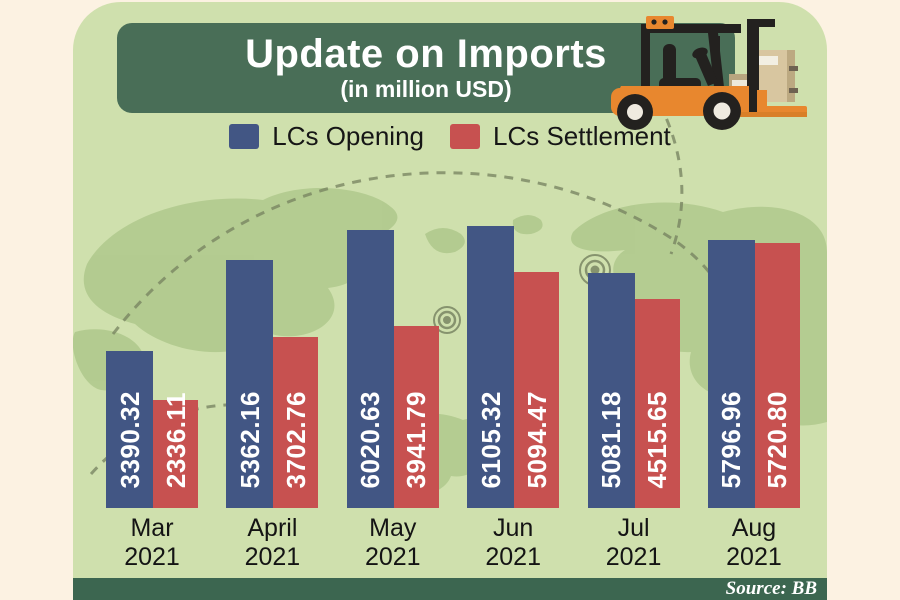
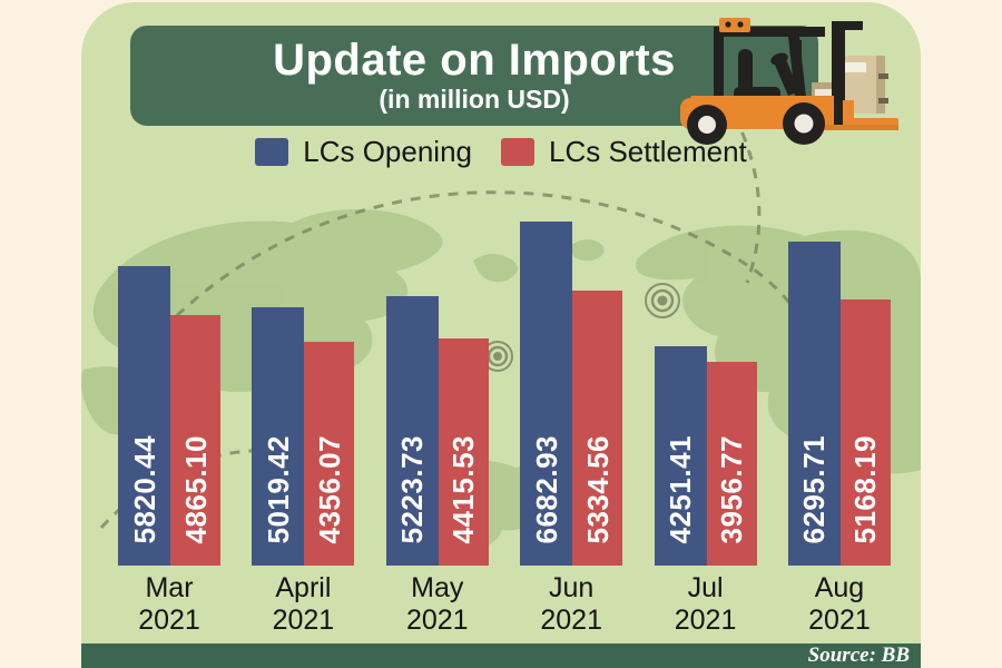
LCs Opening/Mar 2021: 3390.32 -> 5820.44
LCs Settlement/Mar 2021: 2336.11 -> 4865.10
LCs Opening/April 2021: 5362.16 -> 5019.42
LCs Settlement/April 2021: 3702.76 -> 4356.07
LCs Opening/May 2021: 6020.63 -> 5223.73
LCs Settlement/May 2021: 3941.79 -> 4415.53
LCs Opening/Jun 2021: 6105.32 -> 6682.93
LCs Settlement/Jun 2021: 5094.47 -> 5334.56
LCs Opening/Jul 2021: 5081.18 -> 4251.41
LCs Settlement/Jul 2021: 4515.65 -> 3956.77
LCs Opening/Aug 2021: 5796.96 -> 6295.71
LCs Settlement/Aug 2021: 5720.80 -> 5168.19
